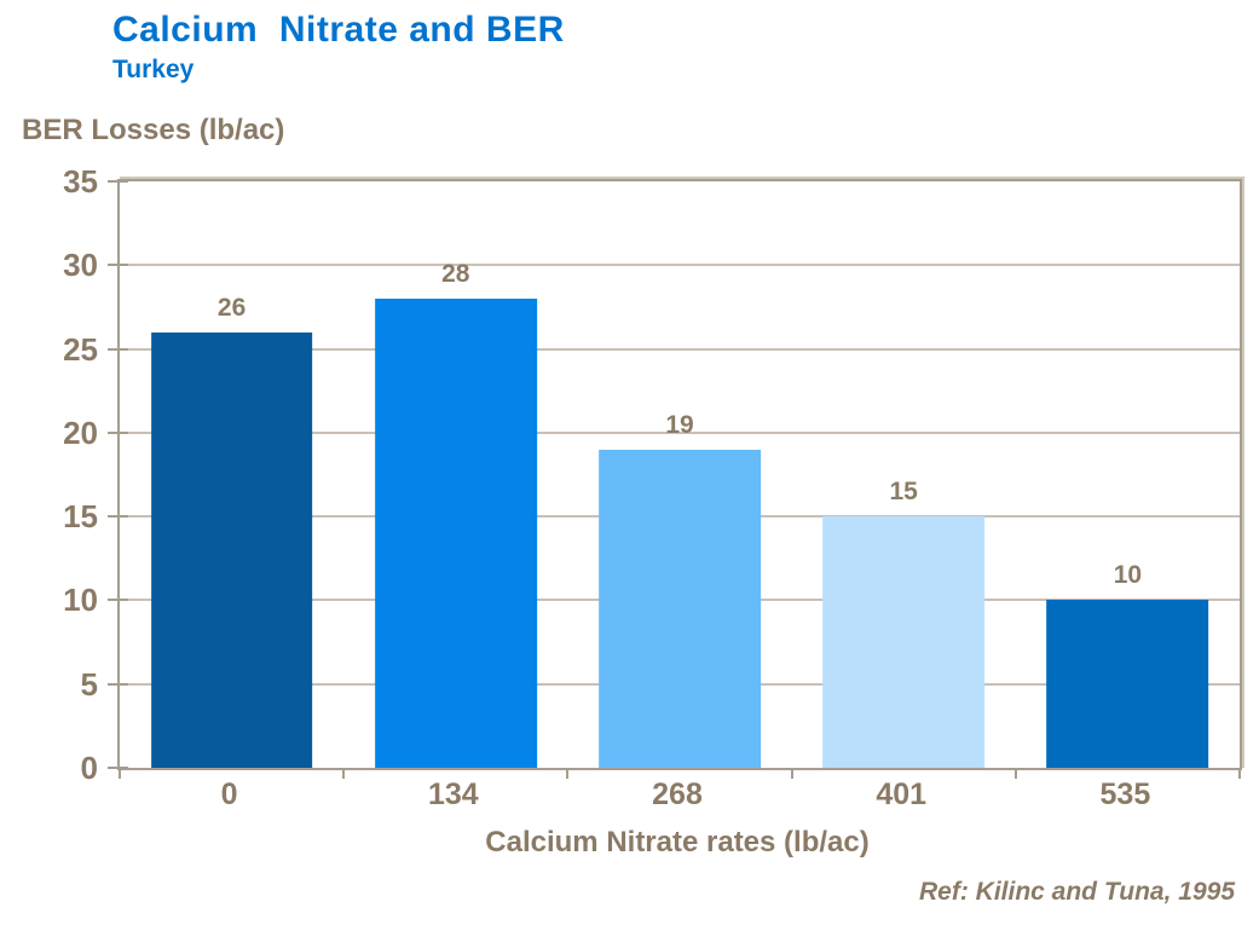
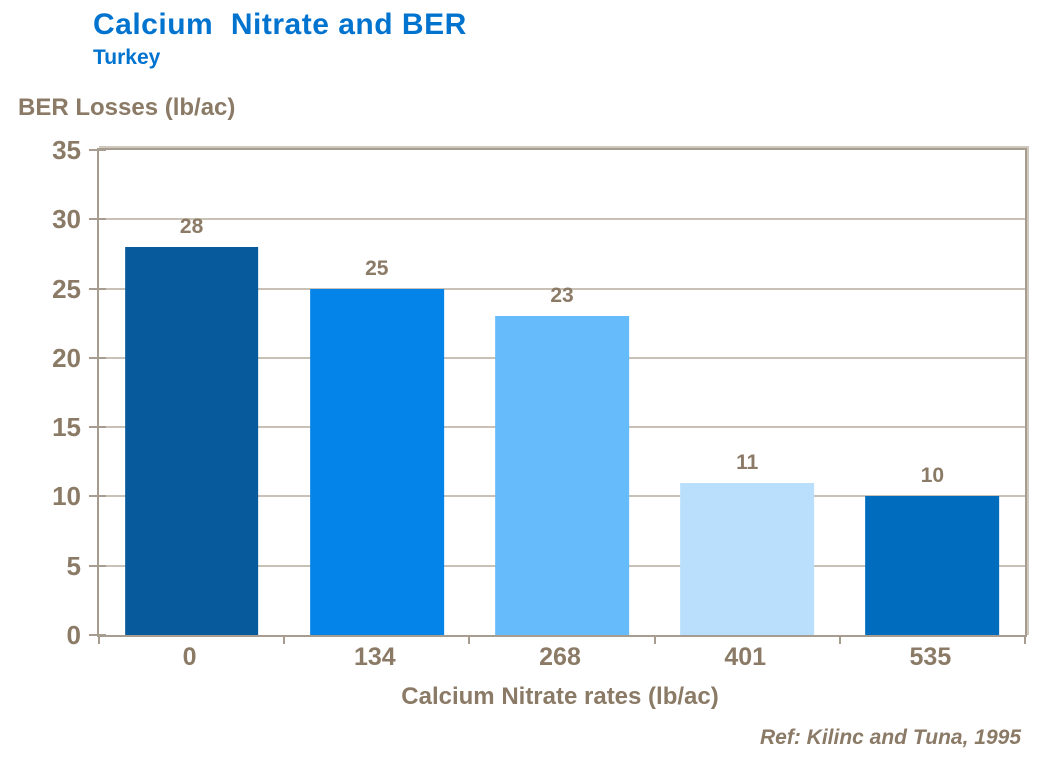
0: 26 -> 28
134: 28 -> 25
268: 19 -> 23
401: 15 -> 11
